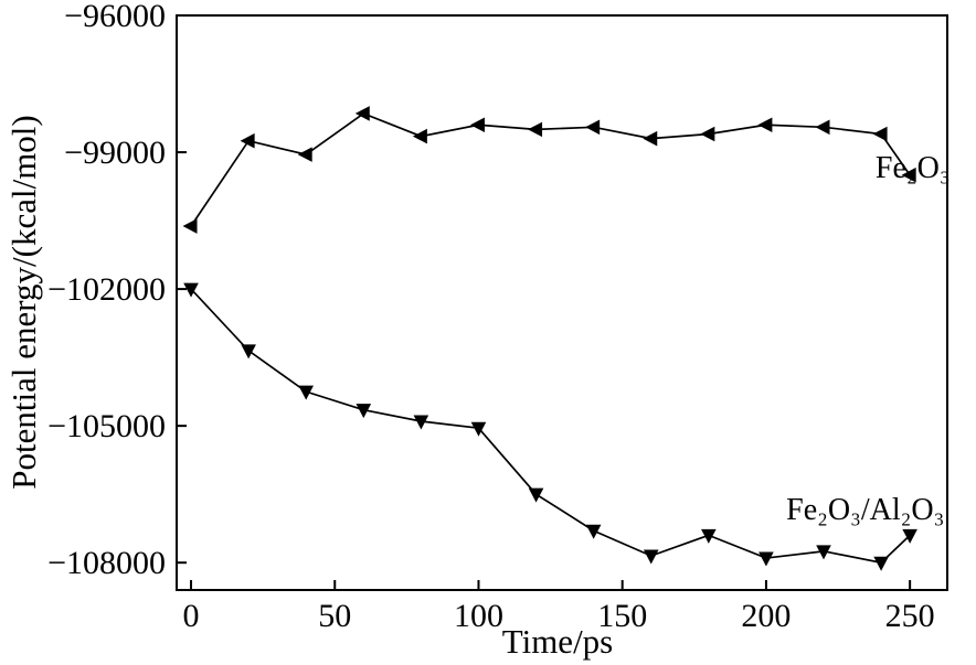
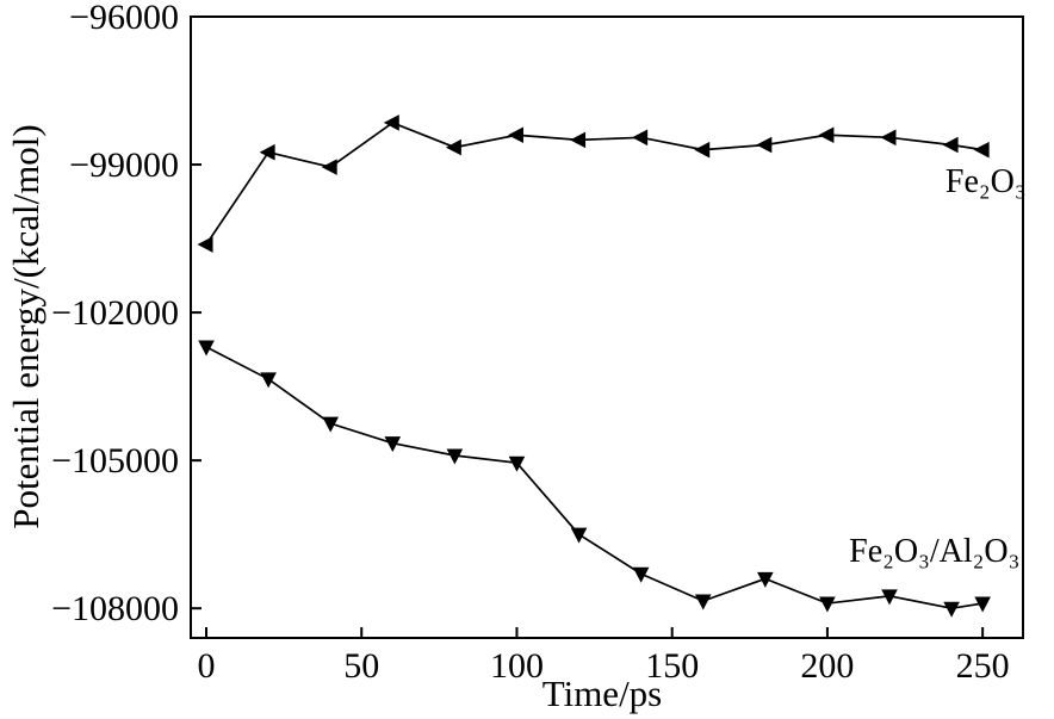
Fe₂O₃/Al₂O₃/0: -102000 -> -102700
Fe₂O₃/250: -99500 -> -98700
Fe₂O₃/Al₂O₃/250: -107400 -> -107900
